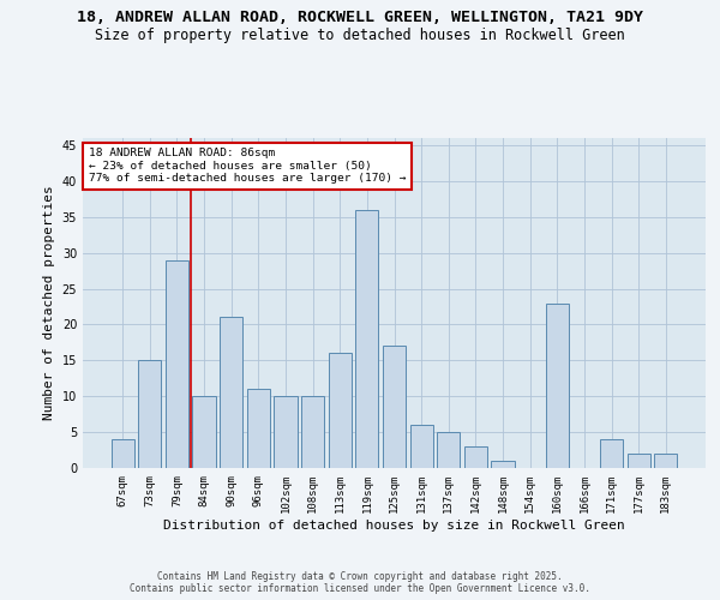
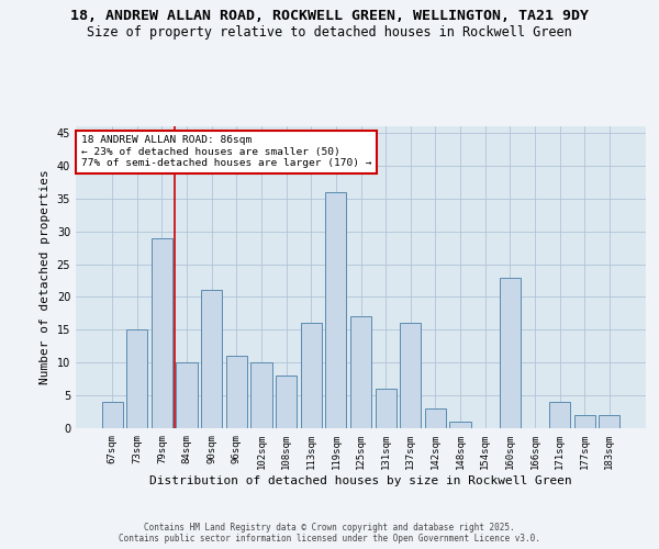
108sqm: 10 -> 8
137sqm: 5 -> 16
